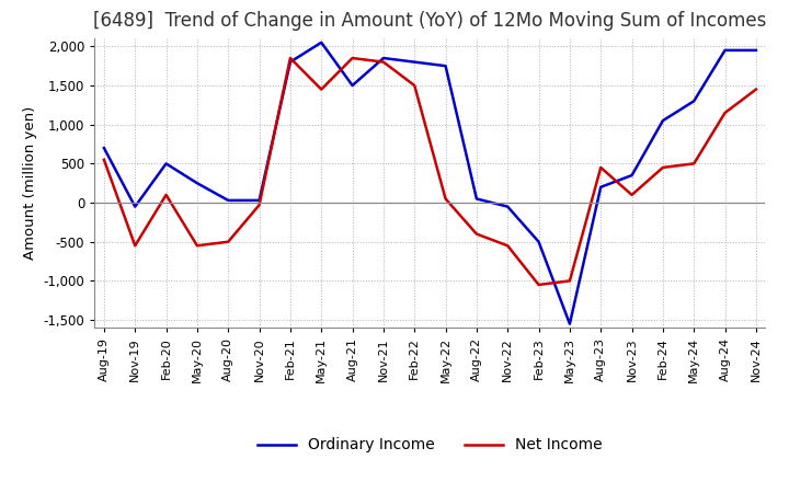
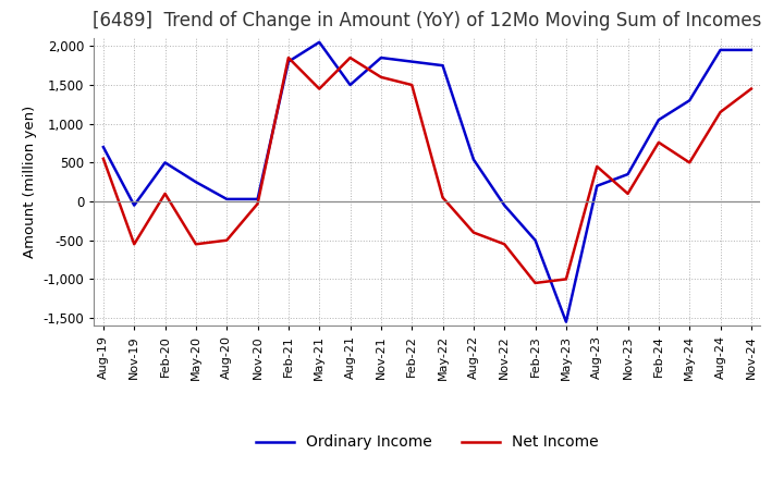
Net Income/Nov-21: 1,800 -> 1,600
Ordinary Income/Aug-22: 50 -> 540
Net Income/Feb-24: 450 -> 760
